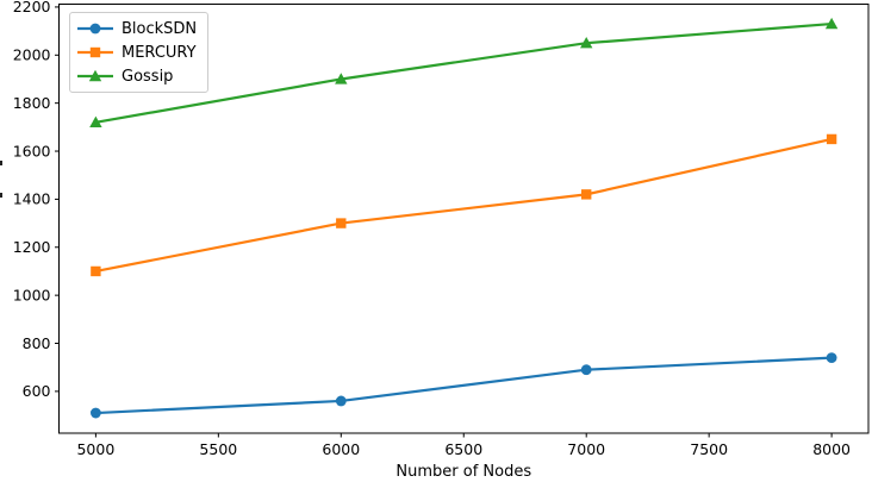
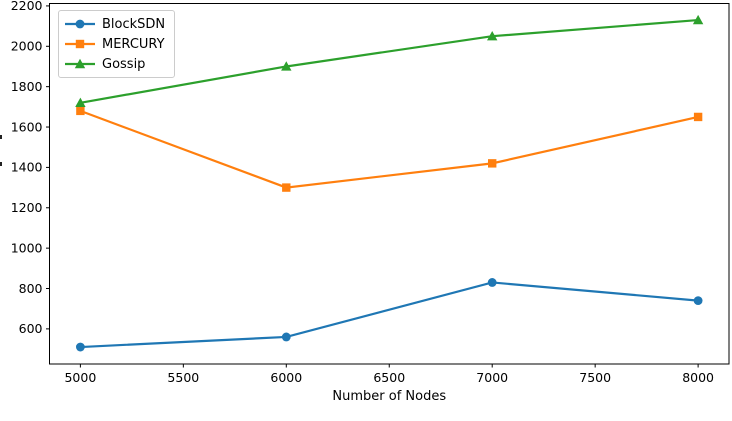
MERCURY/5000: 1100 -> 1680
BlockSDN/7000: 690 -> 830
